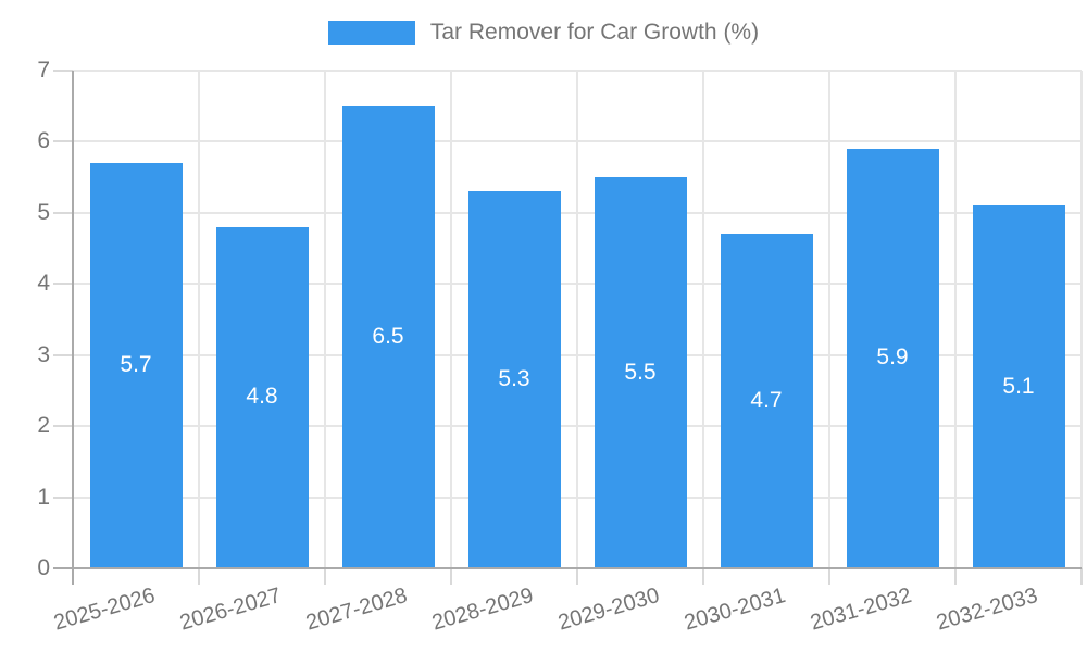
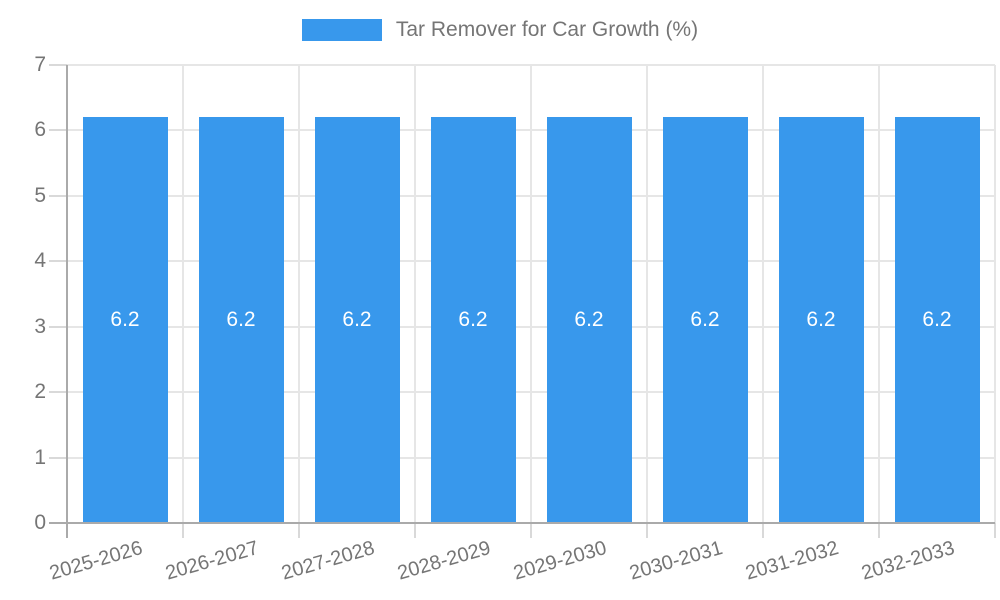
2025-2026: 5.7 -> 6.2
2026-2027: 4.8 -> 6.2
2027-2028: 6.5 -> 6.2
2028-2029: 5.3 -> 6.2
2029-2030: 5.5 -> 6.2
2030-2031: 4.7 -> 6.2
2031-2032: 5.9 -> 6.2
2032-2033: 5.1 -> 6.2
